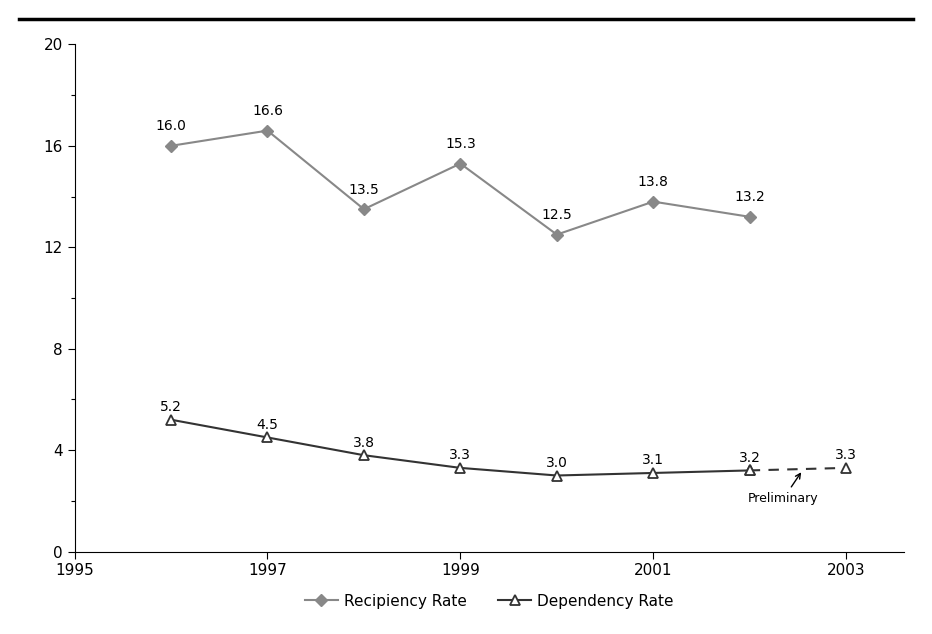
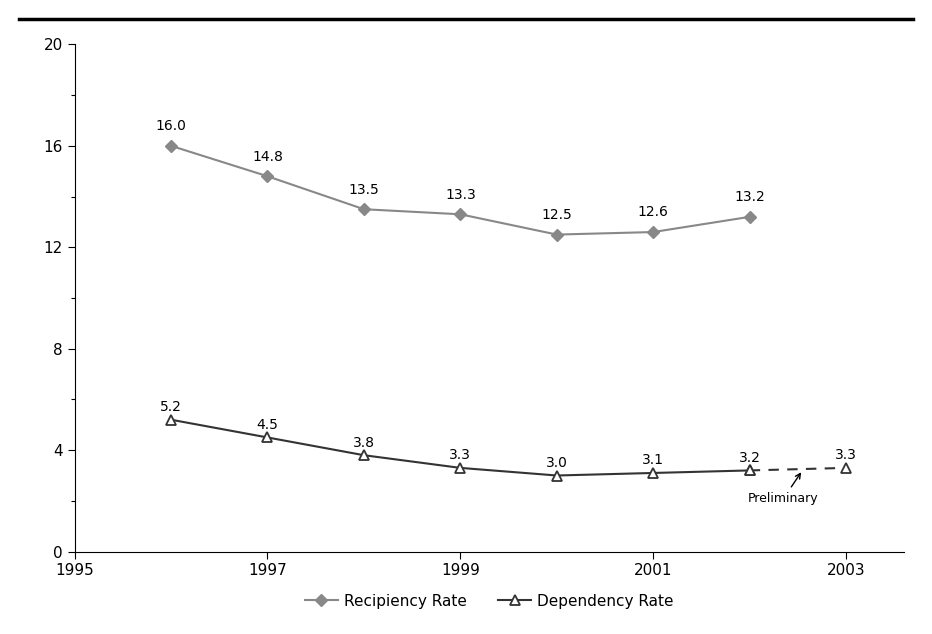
Recipiency Rate/1997: 16.6 -> 14.8
Recipiency Rate/1999: 15.3 -> 13.3
Recipiency Rate/2001: 13.8 -> 12.6
